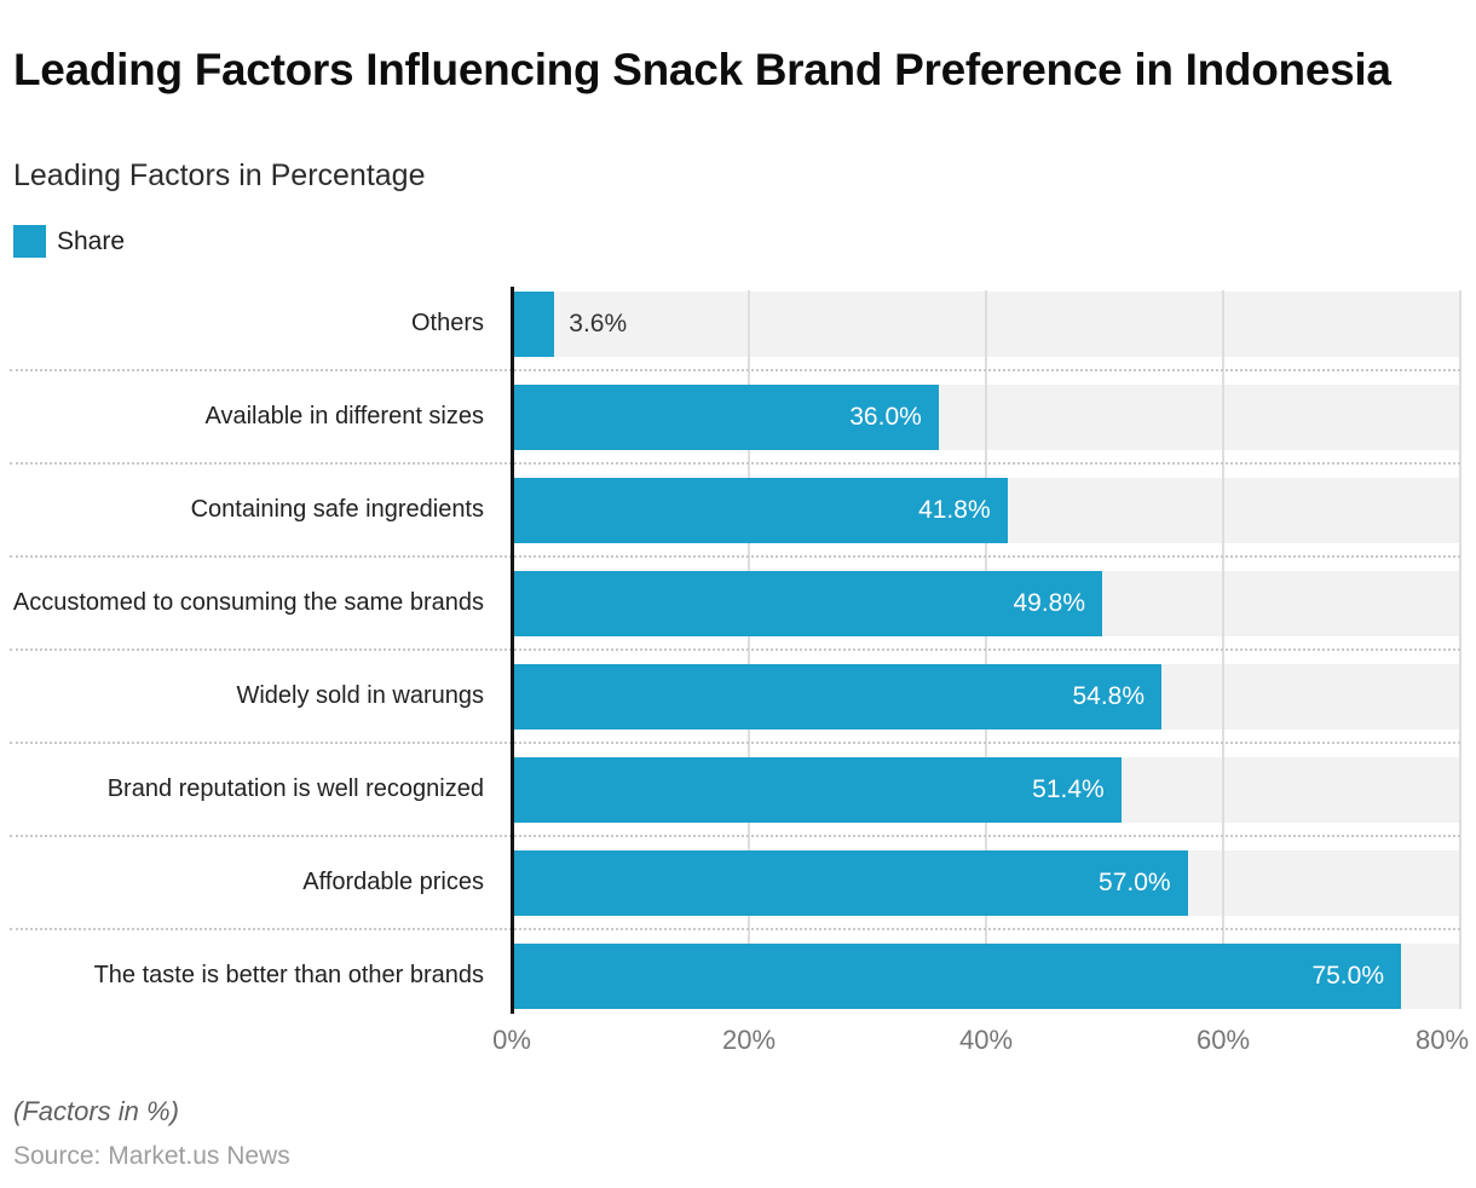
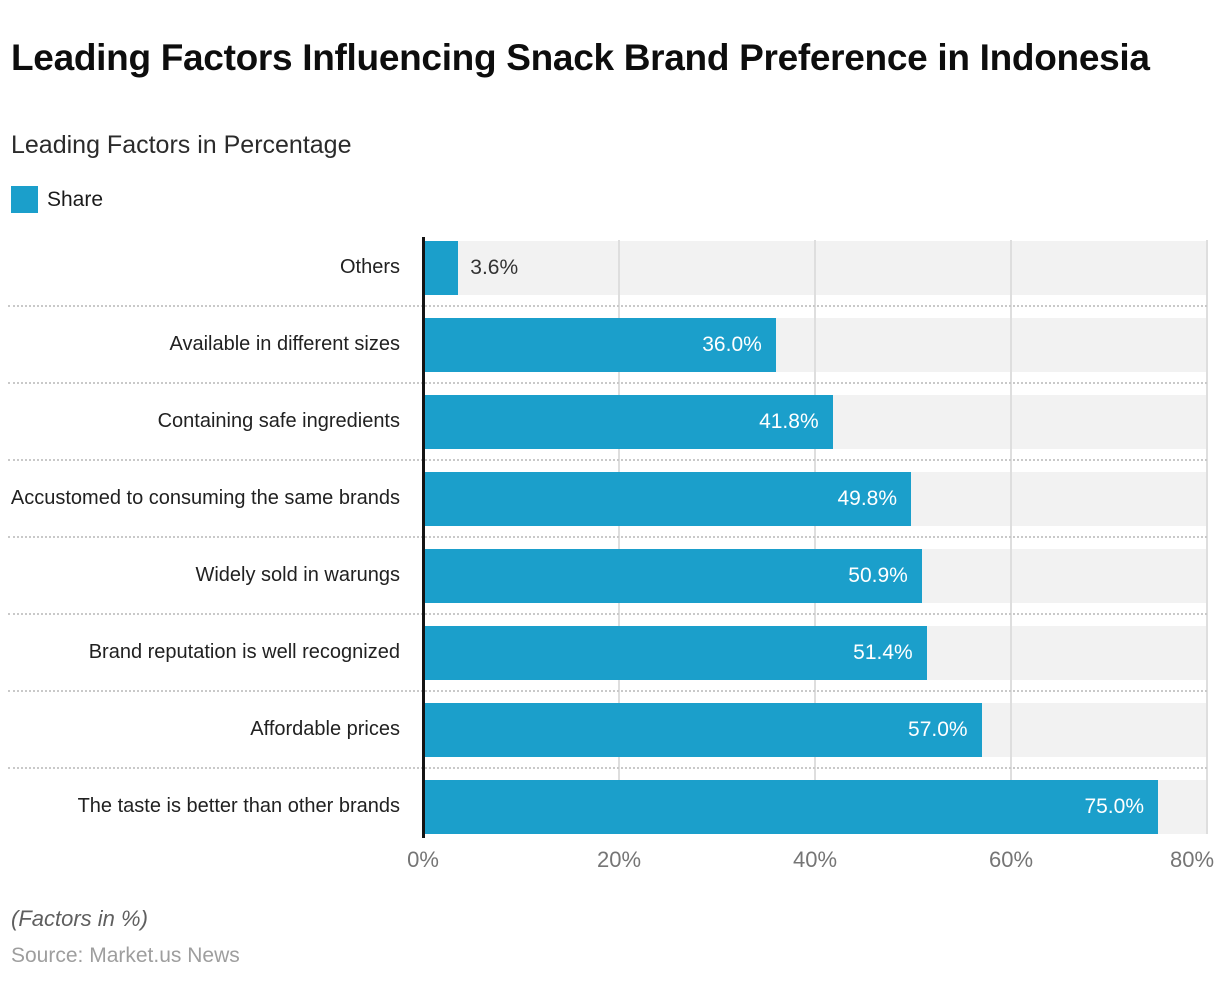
Widely sold in warungs: 54.8% -> 50.9%
